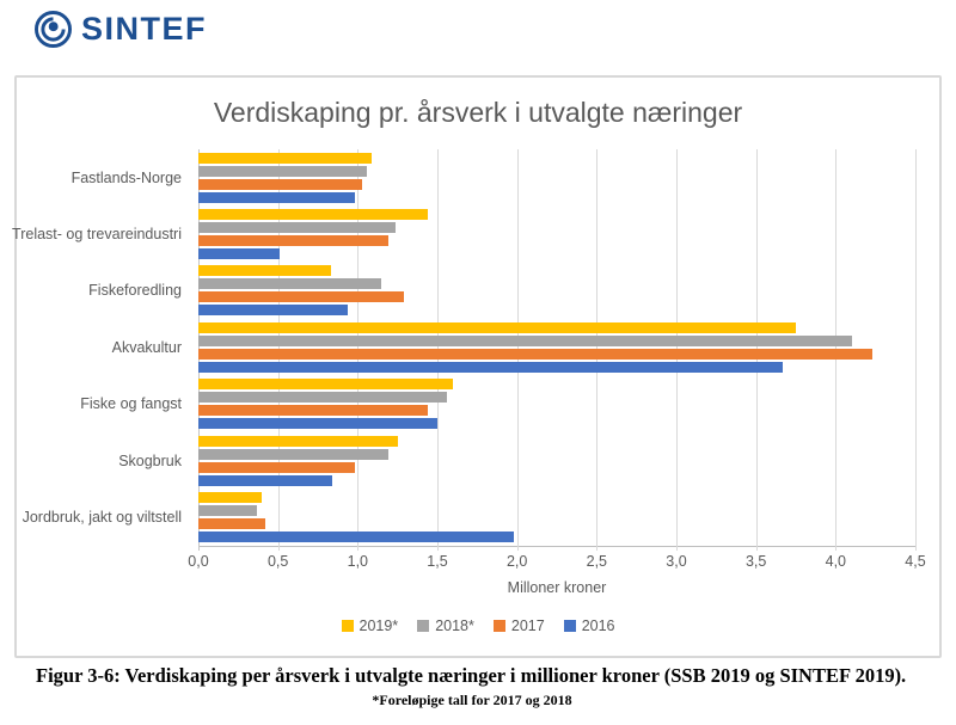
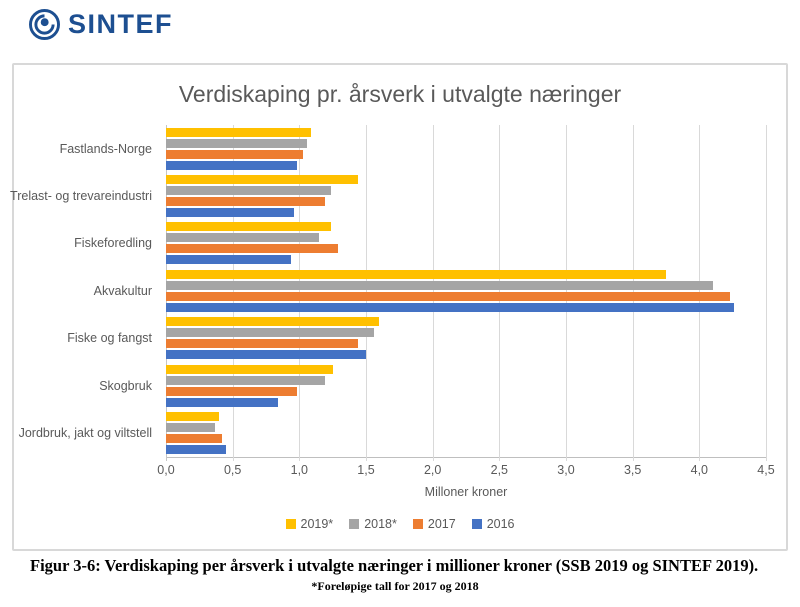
2016/Trelast- og trevareindustri: 0,51 -> 0,96
2019*/Fiskeforedling: 0,83 -> 1,24
2016/Akvakultur: 3,67 -> 4,26
2016/Jordbruk, jakt og viltstell: 1,98 -> 0,45
